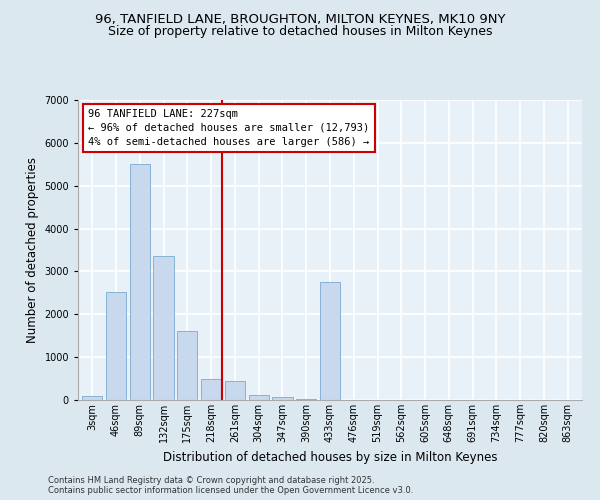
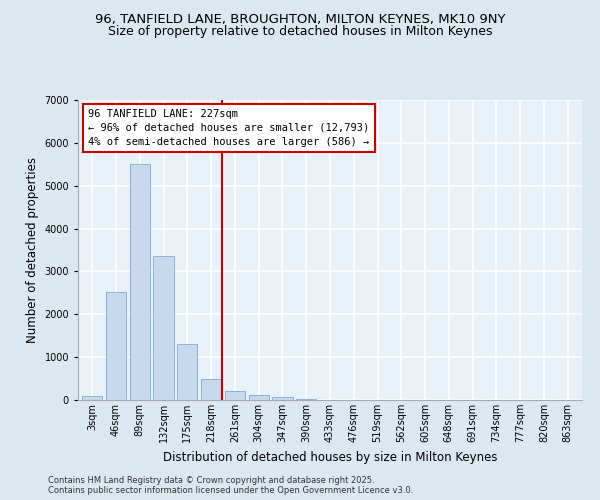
175sqm: 1600 -> 1300
261sqm: 450 -> 220
433sqm: 2750 -> 10
